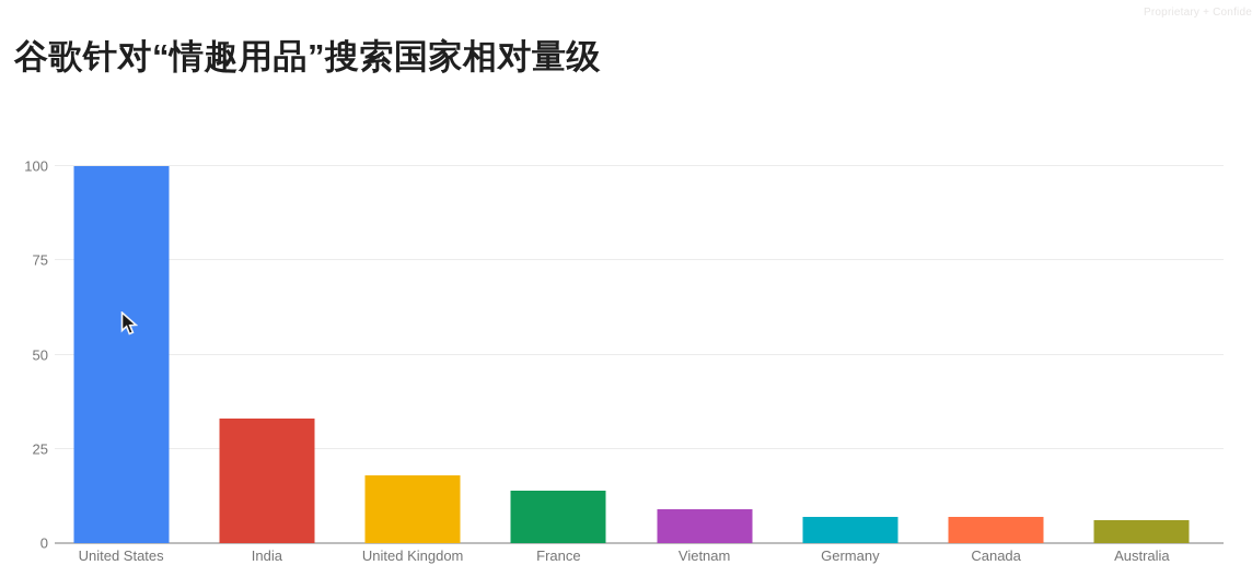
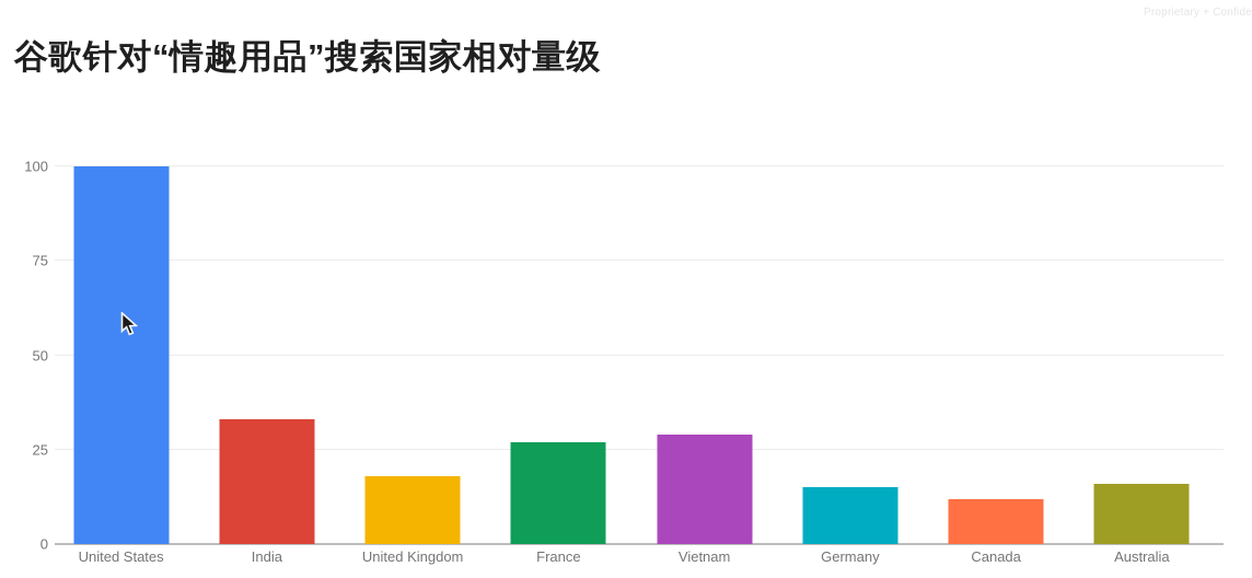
France: 14 -> 27
Vietnam: 9 -> 29
Germany: 7 -> 15
Canada: 7 -> 12
Australia: 6 -> 16
